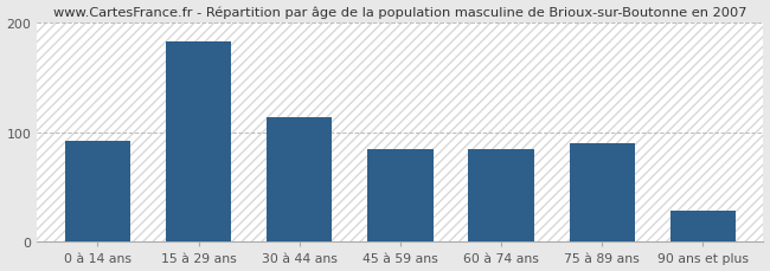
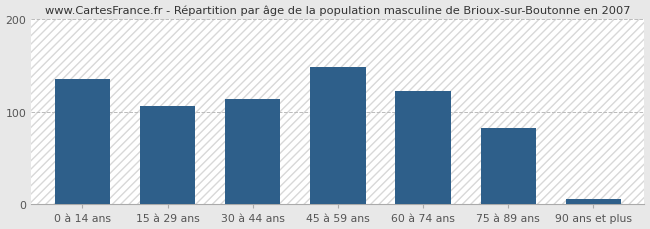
0 à 14 ans: 92 -> 135
15 à 29 ans: 182 -> 106
45 à 59 ans: 84 -> 148
60 à 74 ans: 84 -> 122
75 à 89 ans: 90 -> 82
90 ans et plus: 28 -> 6
